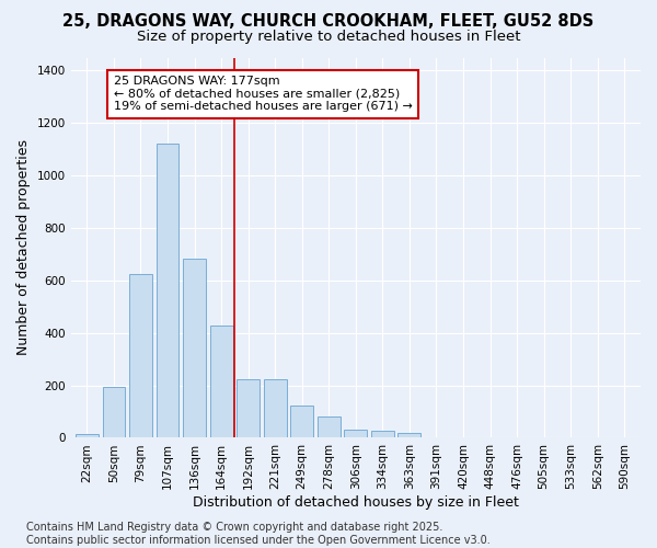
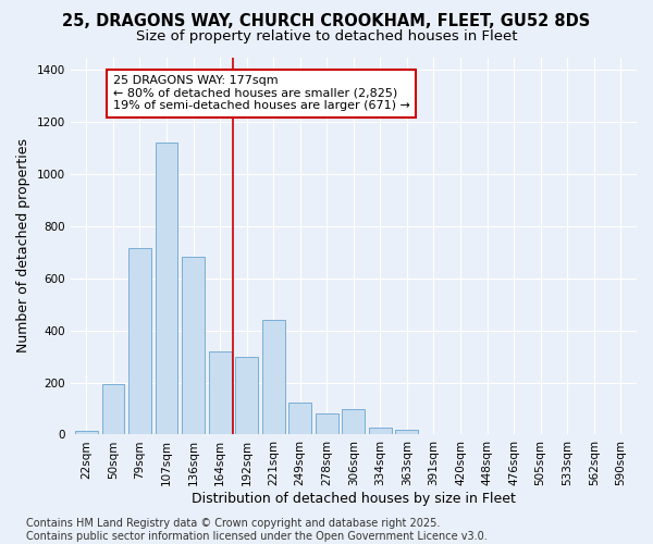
79sqm: 625 -> 715
164sqm: 430 -> 320
192sqm: 225 -> 300
221sqm: 225 -> 440
306sqm: 30 -> 100
